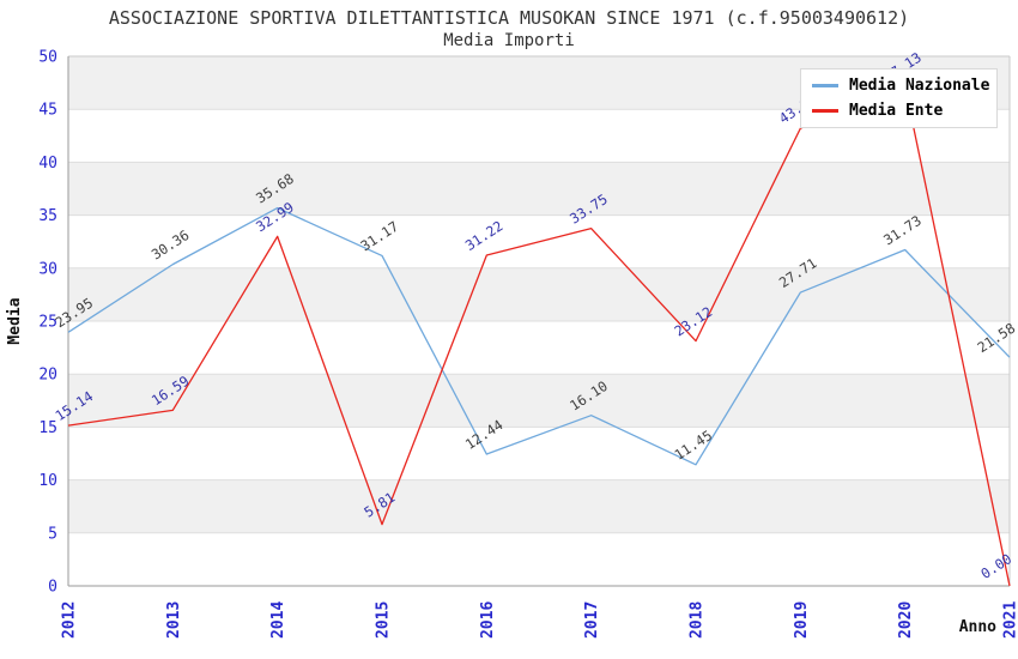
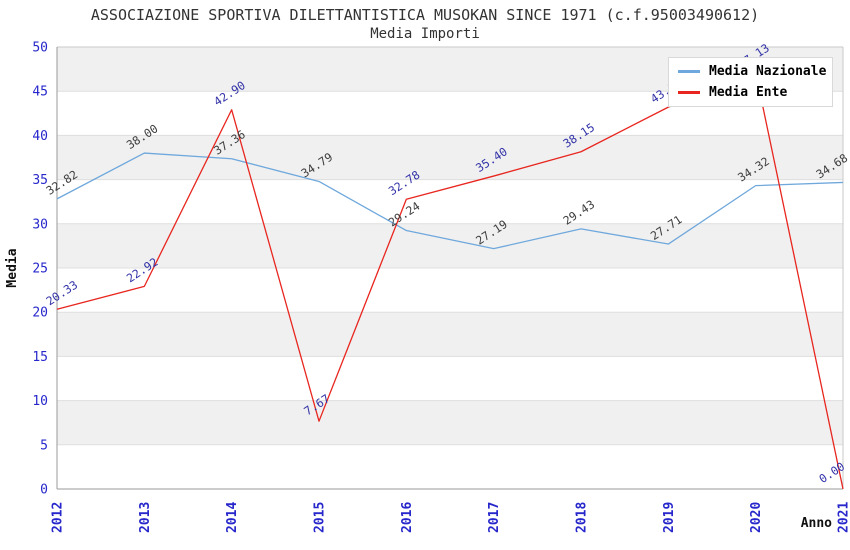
Media Nazionale/2012: 23.95 -> 32.82
Media Ente/2012: 15.14 -> 20.33
Media Nazionale/2013: 30.36 -> 38.00
Media Ente/2013: 16.59 -> 22.92
Media Nazionale/2014: 35.68 -> 37.36
Media Ente/2014: 32.99 -> 42.90
Media Nazionale/2015: 31.17 -> 34.79
Media Ente/2015: 5.81 -> 7.67
Media Nazionale/2016: 12.44 -> 29.24
Media Ente/2016: 31.22 -> 32.78
Media Nazionale/2017: 16.10 -> 27.19
Media Ente/2017: 33.75 -> 35.40
Media Nazionale/2018: 11.45 -> 29.43
Media Ente/2018: 23.12 -> 38.15
Media Nazionale/2020: 31.73 -> 34.32
Media Nazionale/2021: 21.58 -> 34.68
